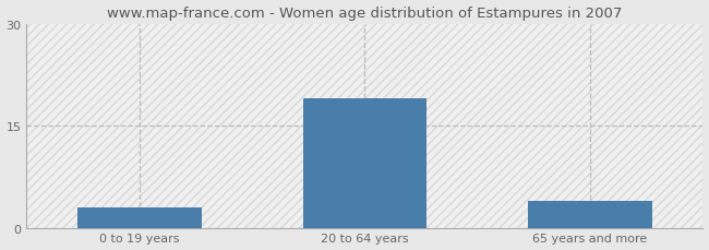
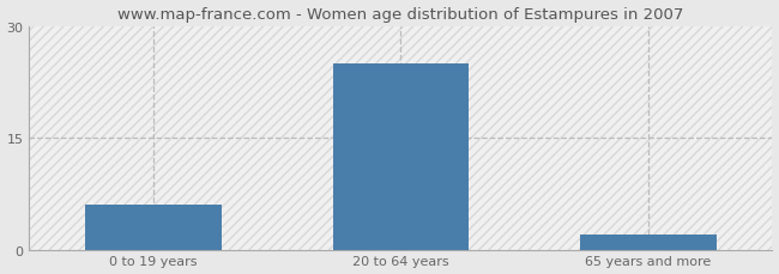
0 to 19 years: 3 -> 6
20 to 64 years: 19 -> 25
65 years and more: 4 -> 2
